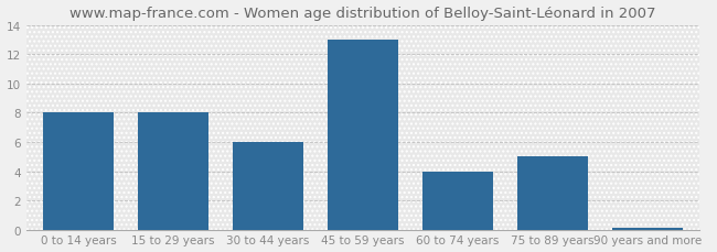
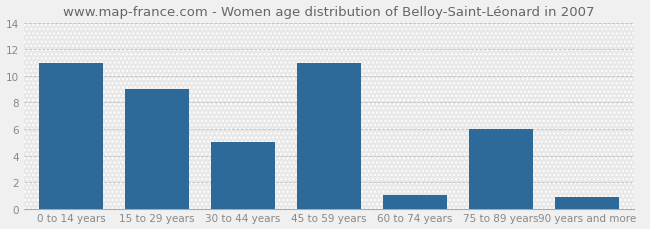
0 to 14 years: 8.0 -> 11.0
15 to 29 years: 8.0 -> 9.0
30 to 44 years: 6.0 -> 5.0
45 to 59 years: 13.0 -> 11.0
60 to 74 years: 4.0 -> 1.0
75 to 89 years: 5.0 -> 6.0
90 years and more: 0.1 -> 0.9
